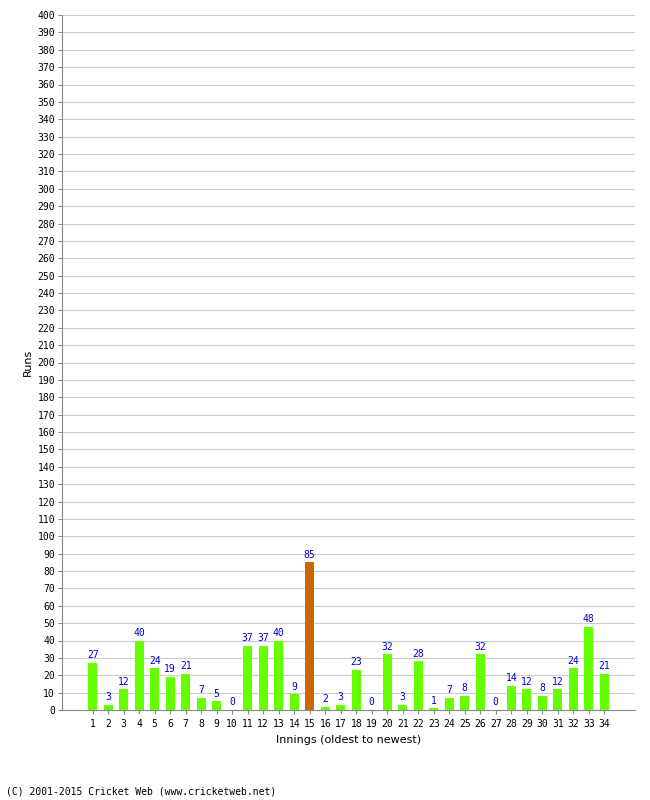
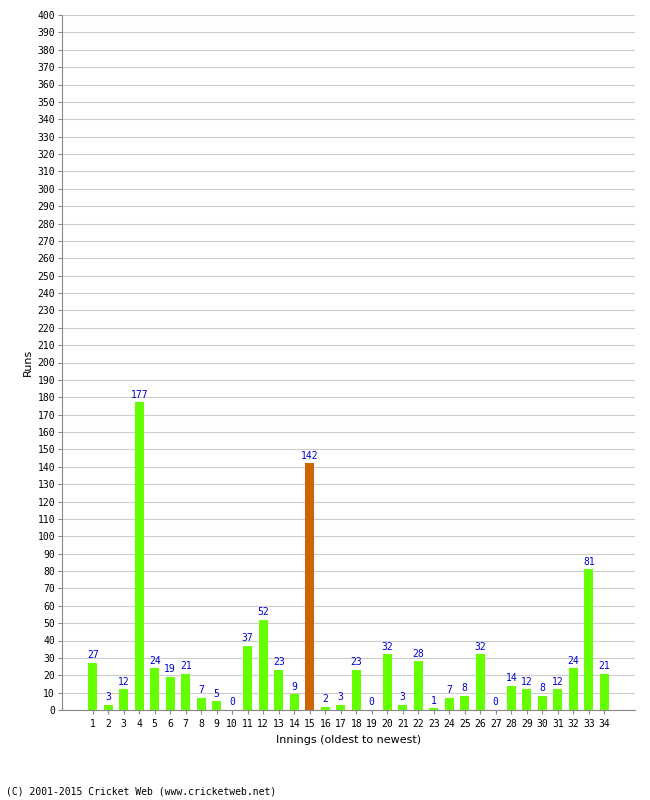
4: 40 -> 177
12: 37 -> 52
13: 40 -> 23
15: 85 -> 142
33: 48 -> 81
